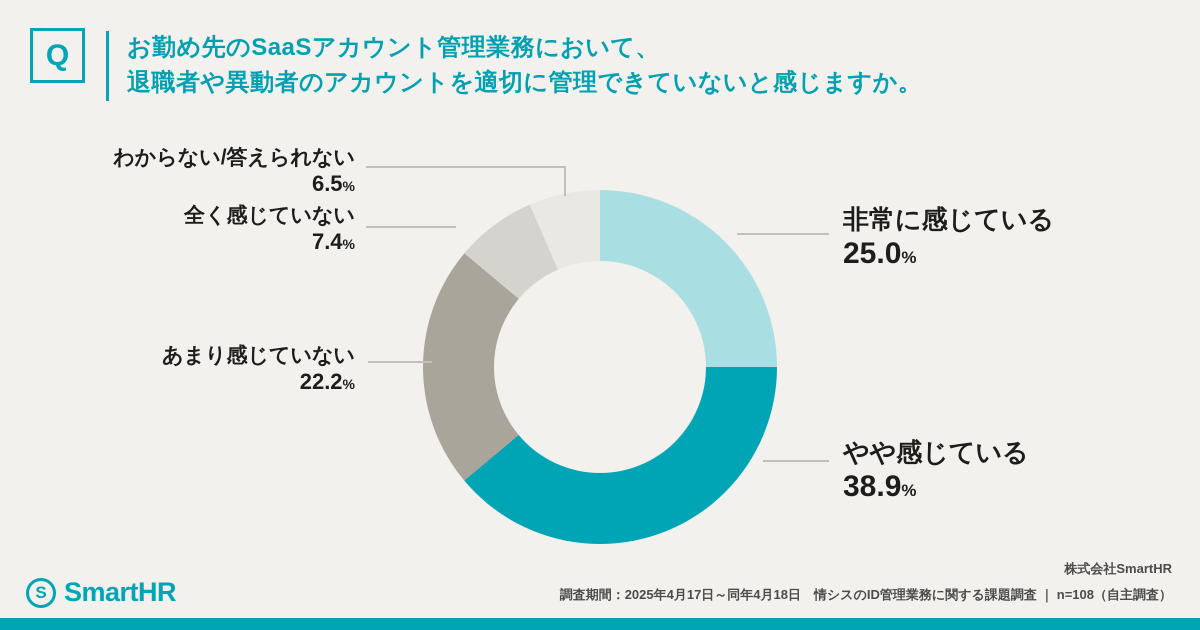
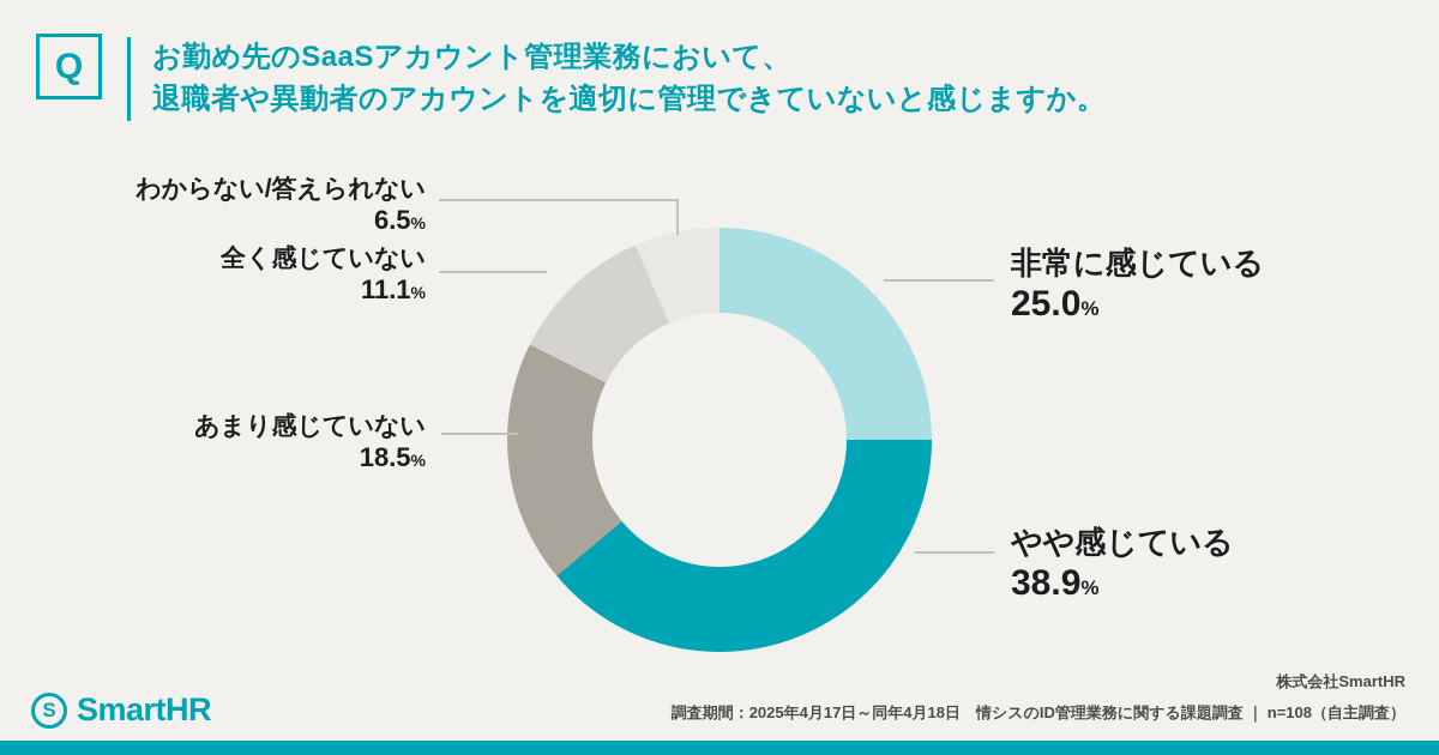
あまり感じていない: 22.2 -> 18.5
全く感じていない: 7.4 -> 11.1
